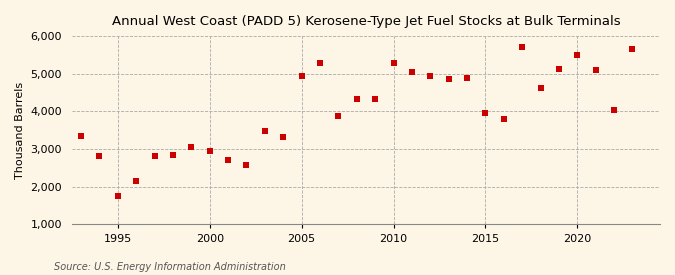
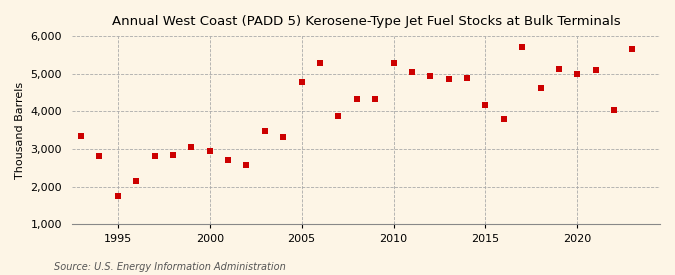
2005: 4,950 -> 4,780
2015: 3,950 -> 4,170
2020: 5,500 -> 4,990
